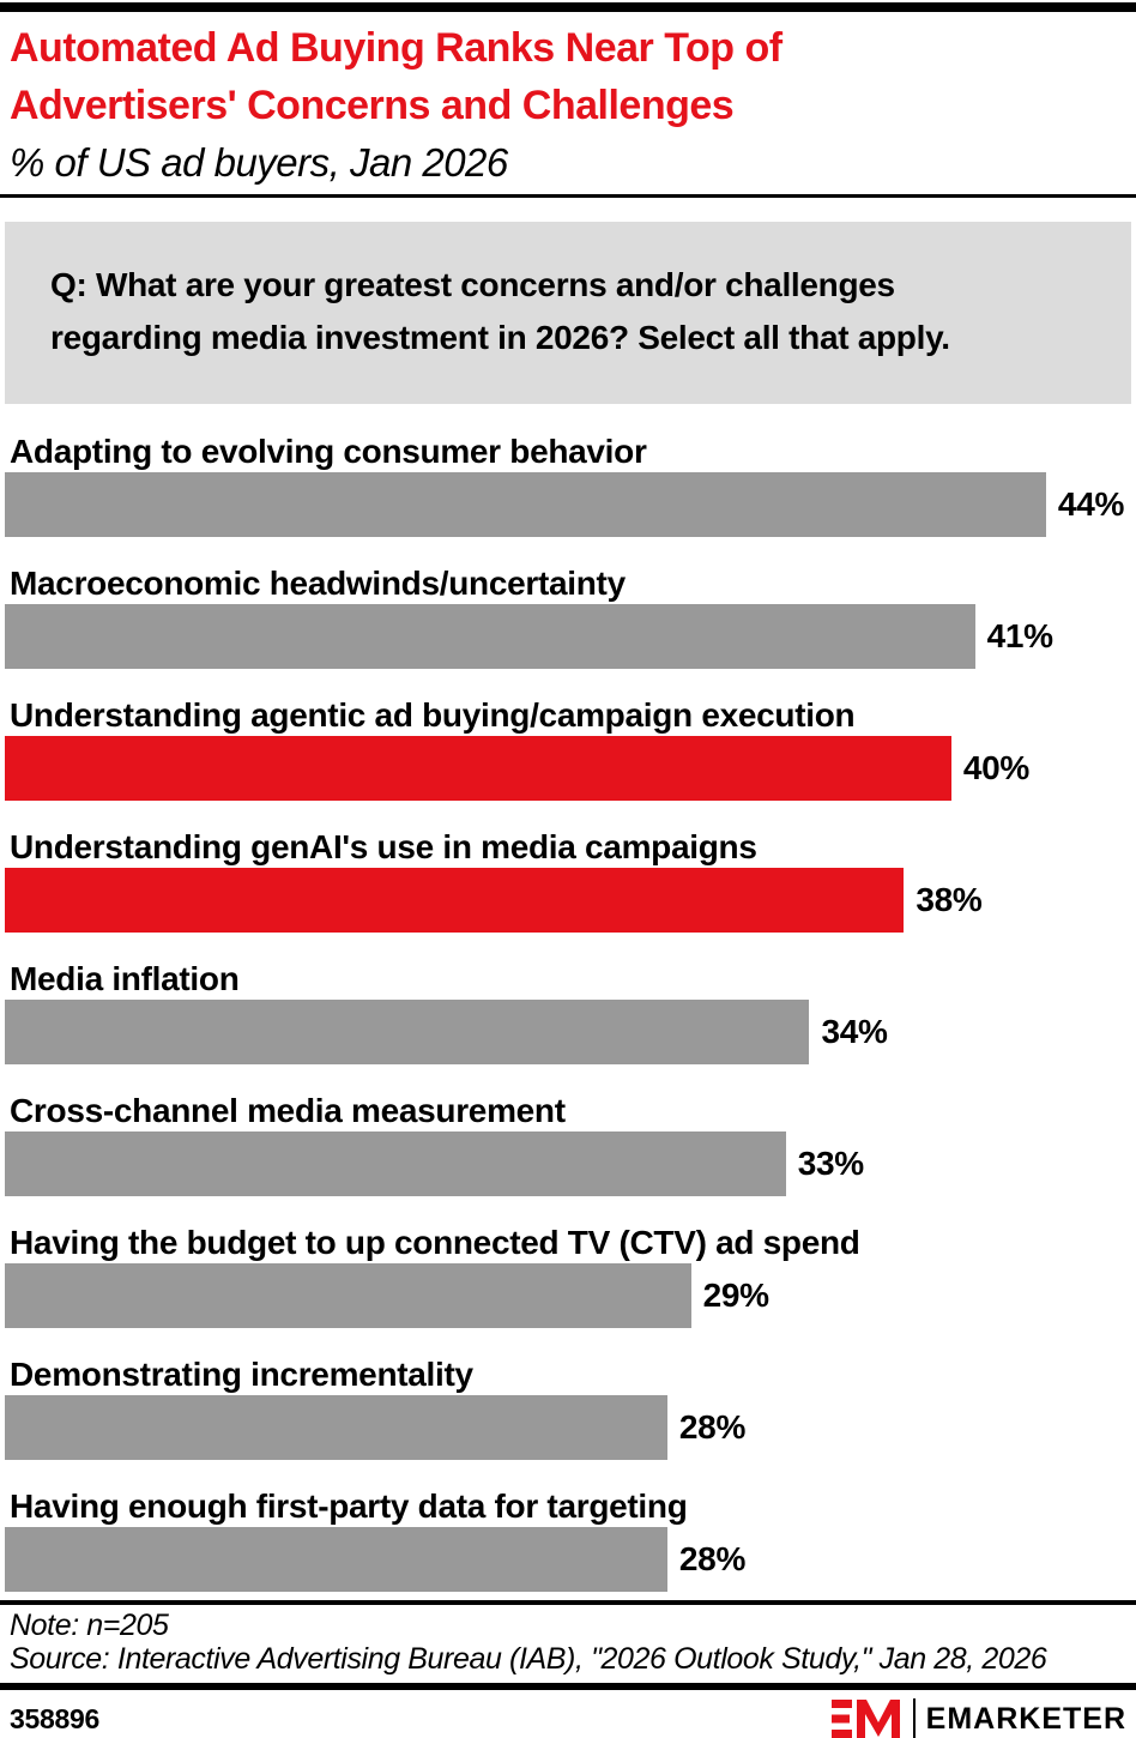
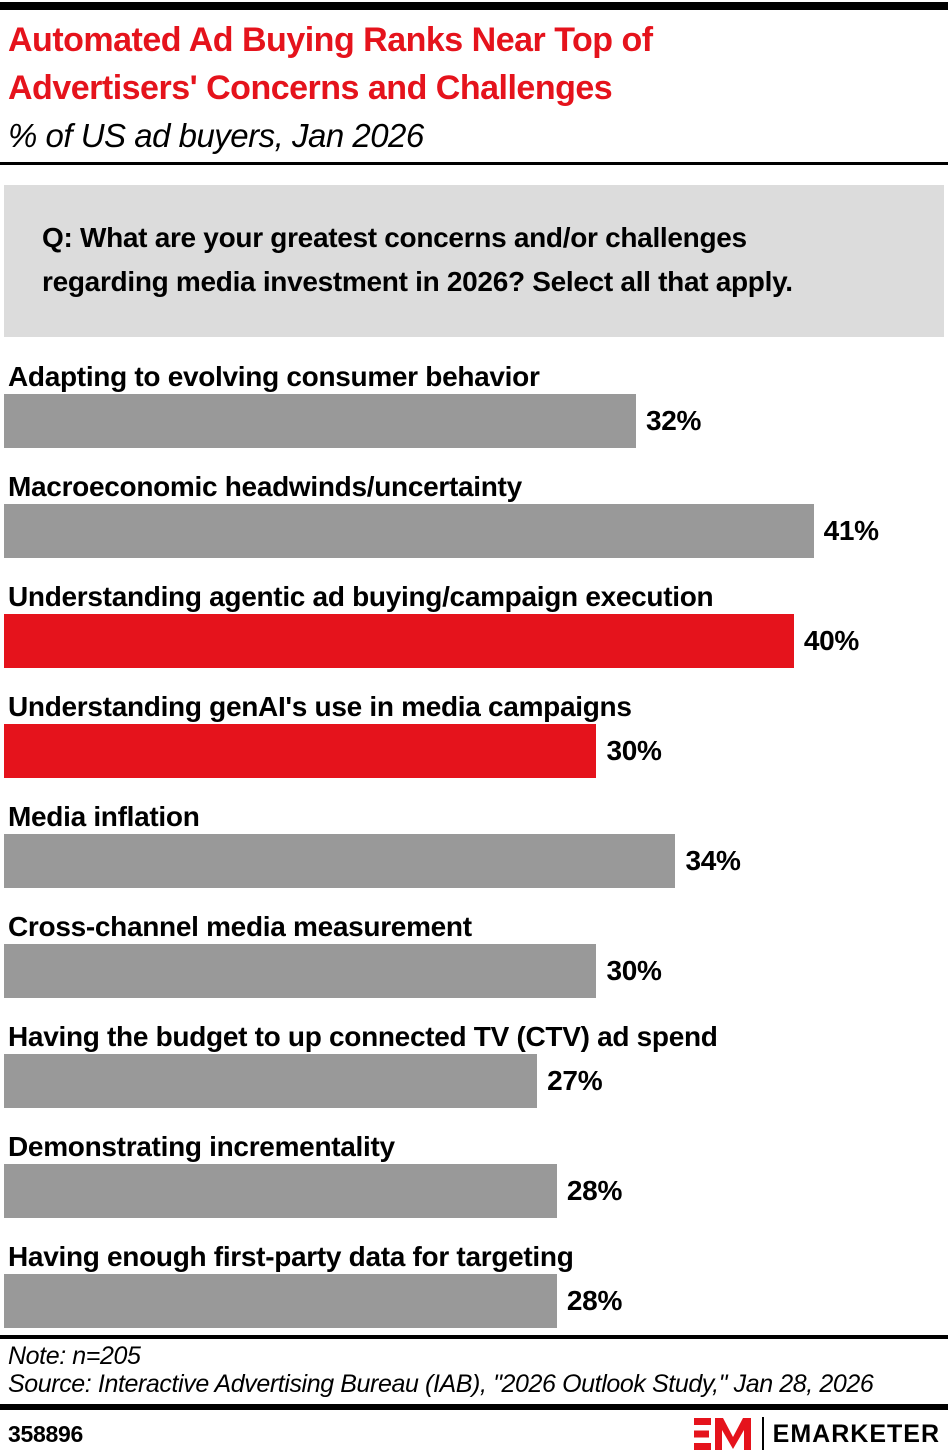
Adapting to evolving consumer behavior: 44% -> 32%
Understanding genAI's use in media campaigns: 38% -> 30%
Cross-channel media measurement: 33% -> 30%
Having the budget to up connected TV (CTV) ad spend: 29% -> 27%
